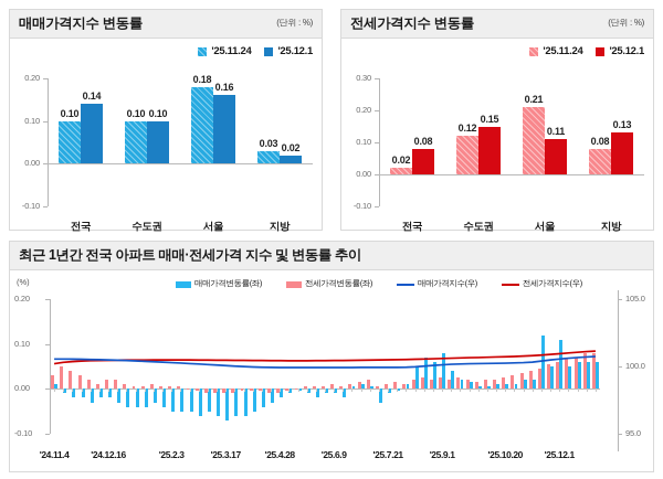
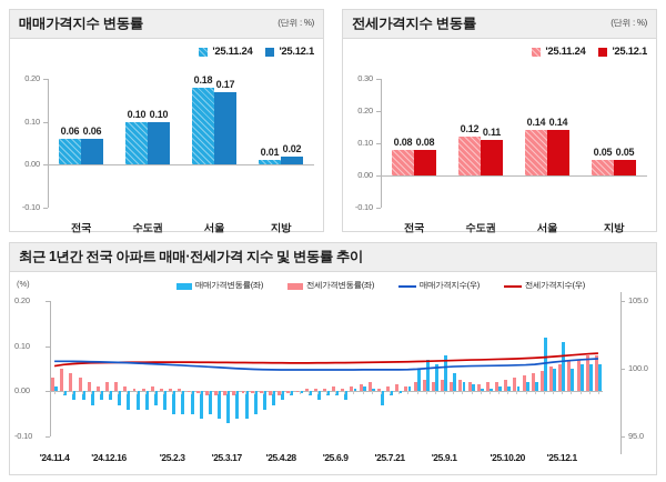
매매가격지수 변동률/'25.11.24/전국: 0.10 -> 0.06
매매가격지수 변동률/'25.12.1/전국: 0.14 -> 0.06
매매가격지수 변동률/'25.12.1/서울: 0.16 -> 0.17
매매가격지수 변동률/'25.11.24/지방: 0.03 -> 0.01
전세가격지수 변동률/'25.11.24/전국: 0.02 -> 0.08
전세가격지수 변동률/'25.12.1/수도권: 0.15 -> 0.11
전세가격지수 변동률/'25.11.24/서울: 0.21 -> 0.14
전세가격지수 변동률/'25.12.1/서울: 0.11 -> 0.14
전세가격지수 변동률/'25.11.24/지방: 0.08 -> 0.05
전세가격지수 변동률/'25.12.1/지방: 0.13 -> 0.05
